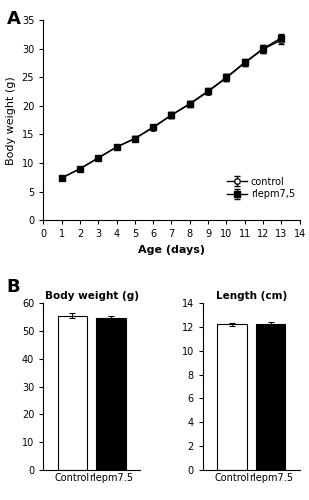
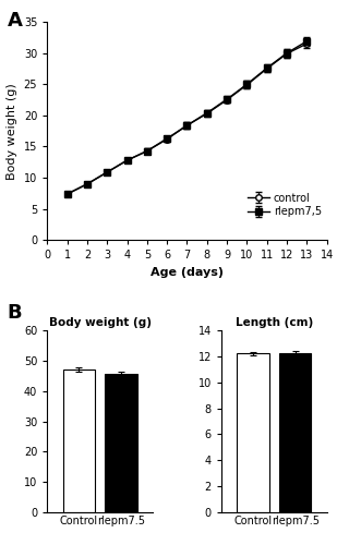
Body weight (g)/Control: 55.5 -> 47.0
Body weight (g)/rlepm7.5: 54.5 -> 45.5
